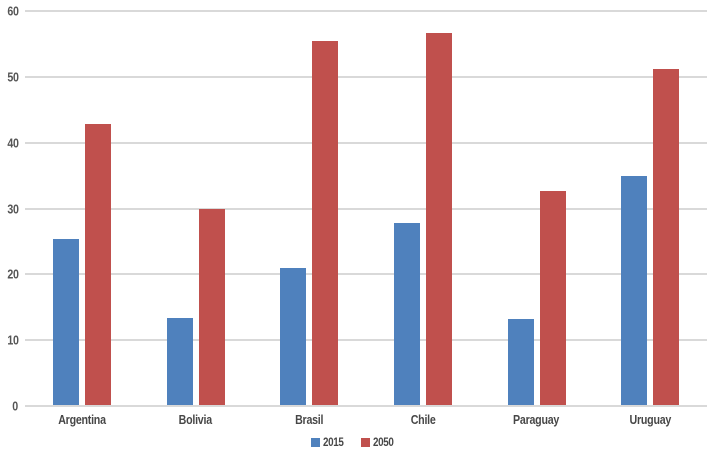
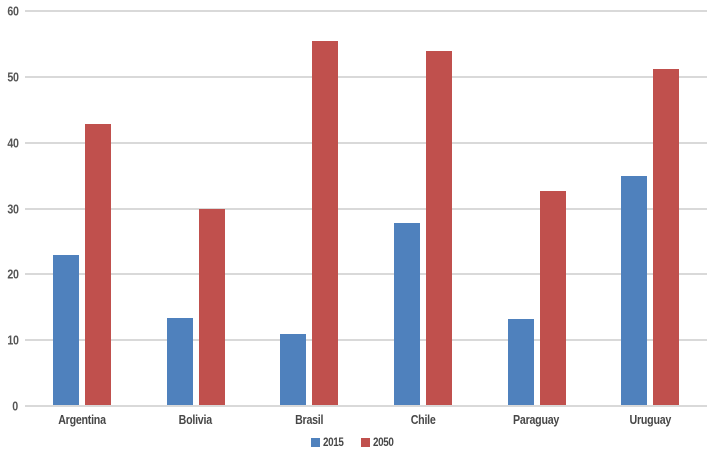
2015/Argentina: 25 -> 23
2015/Brasil: 21 -> 11
2050/Chile: 57 -> 54
